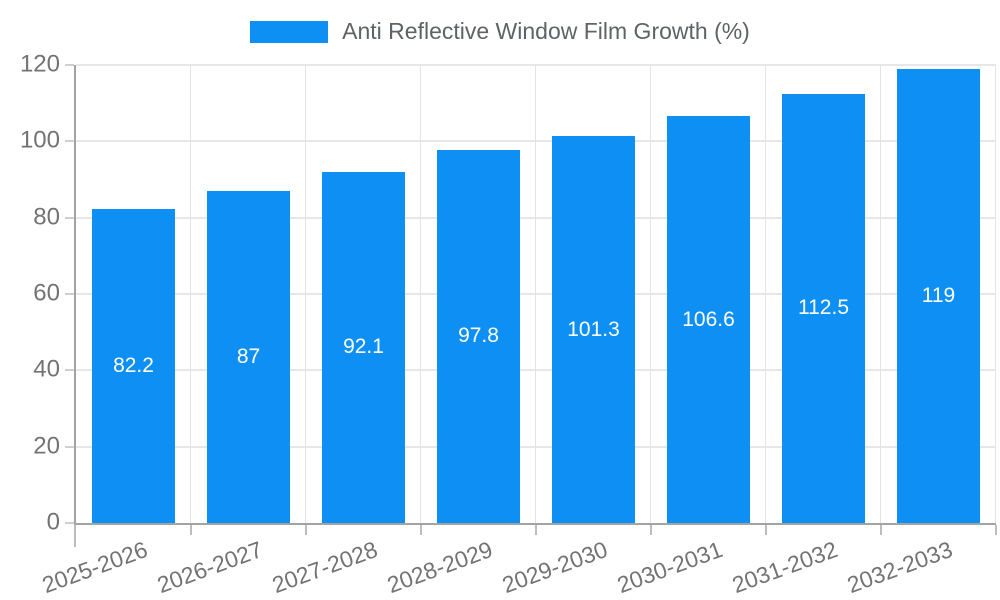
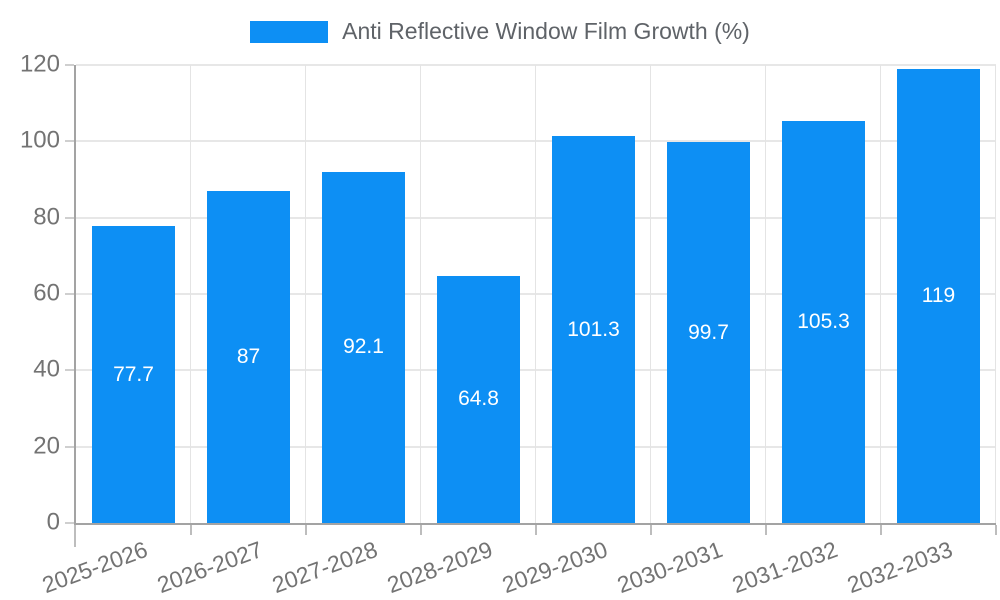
2025-2026: 82.2 -> 77.7
2028-2029: 97.8 -> 64.8
2030-2031: 106.6 -> 99.7
2031-2032: 112.5 -> 105.3
